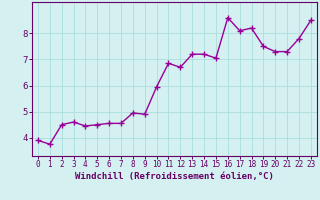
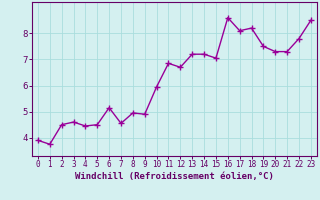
6: 4.55 -> 5.15
